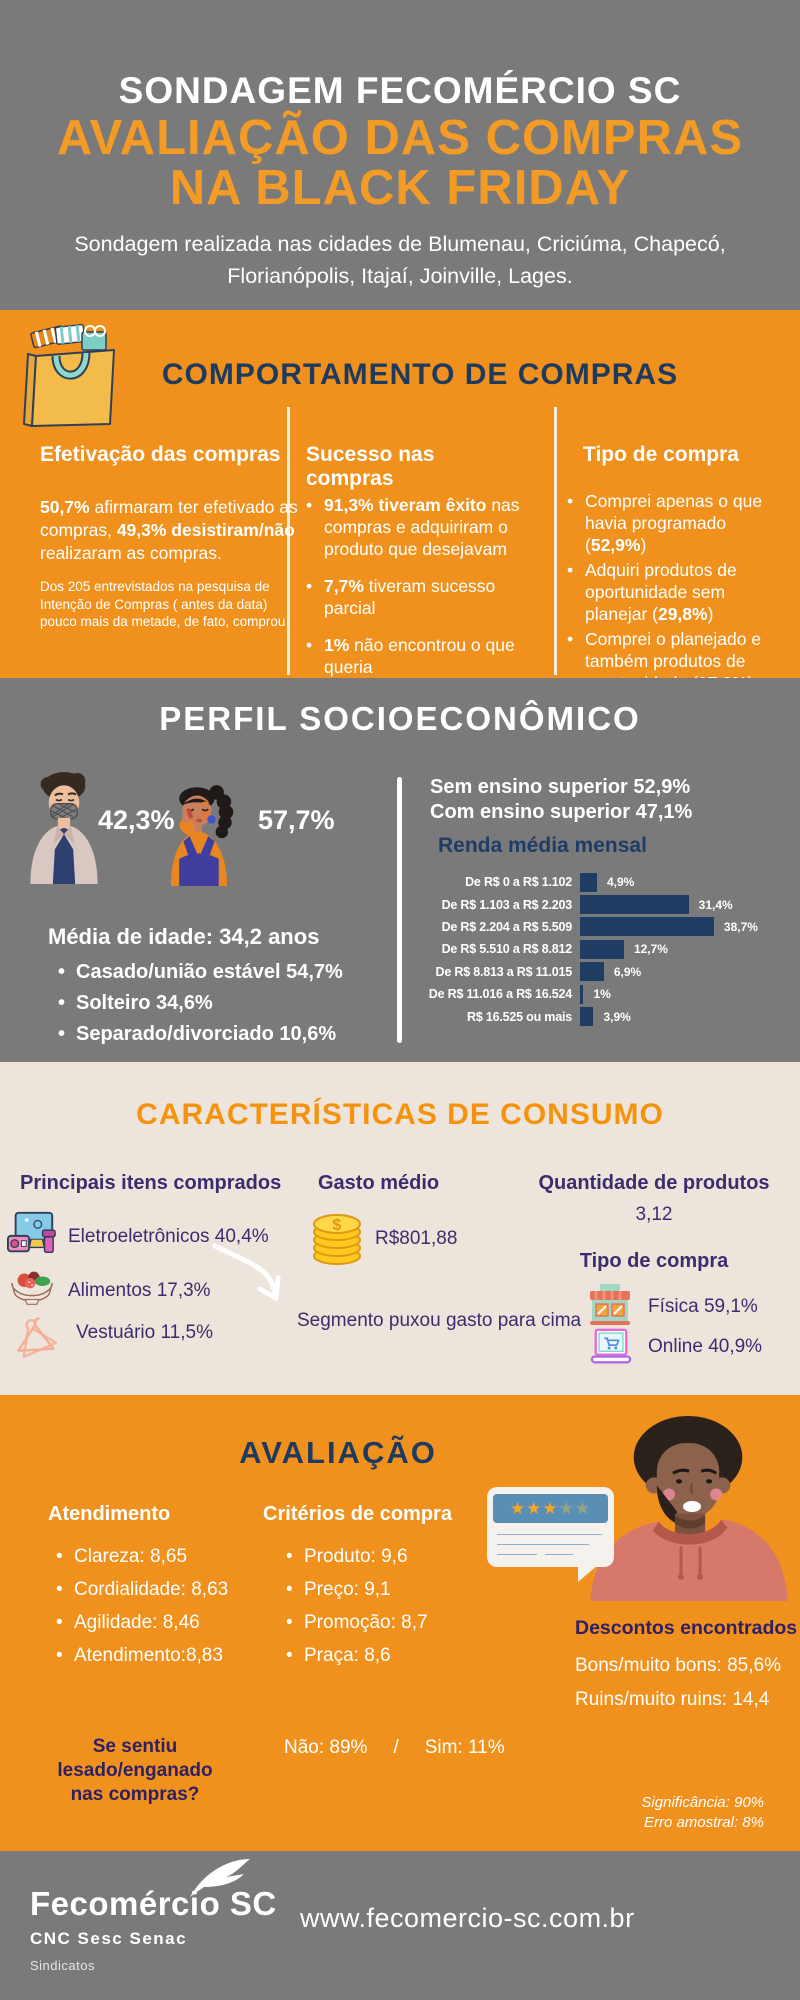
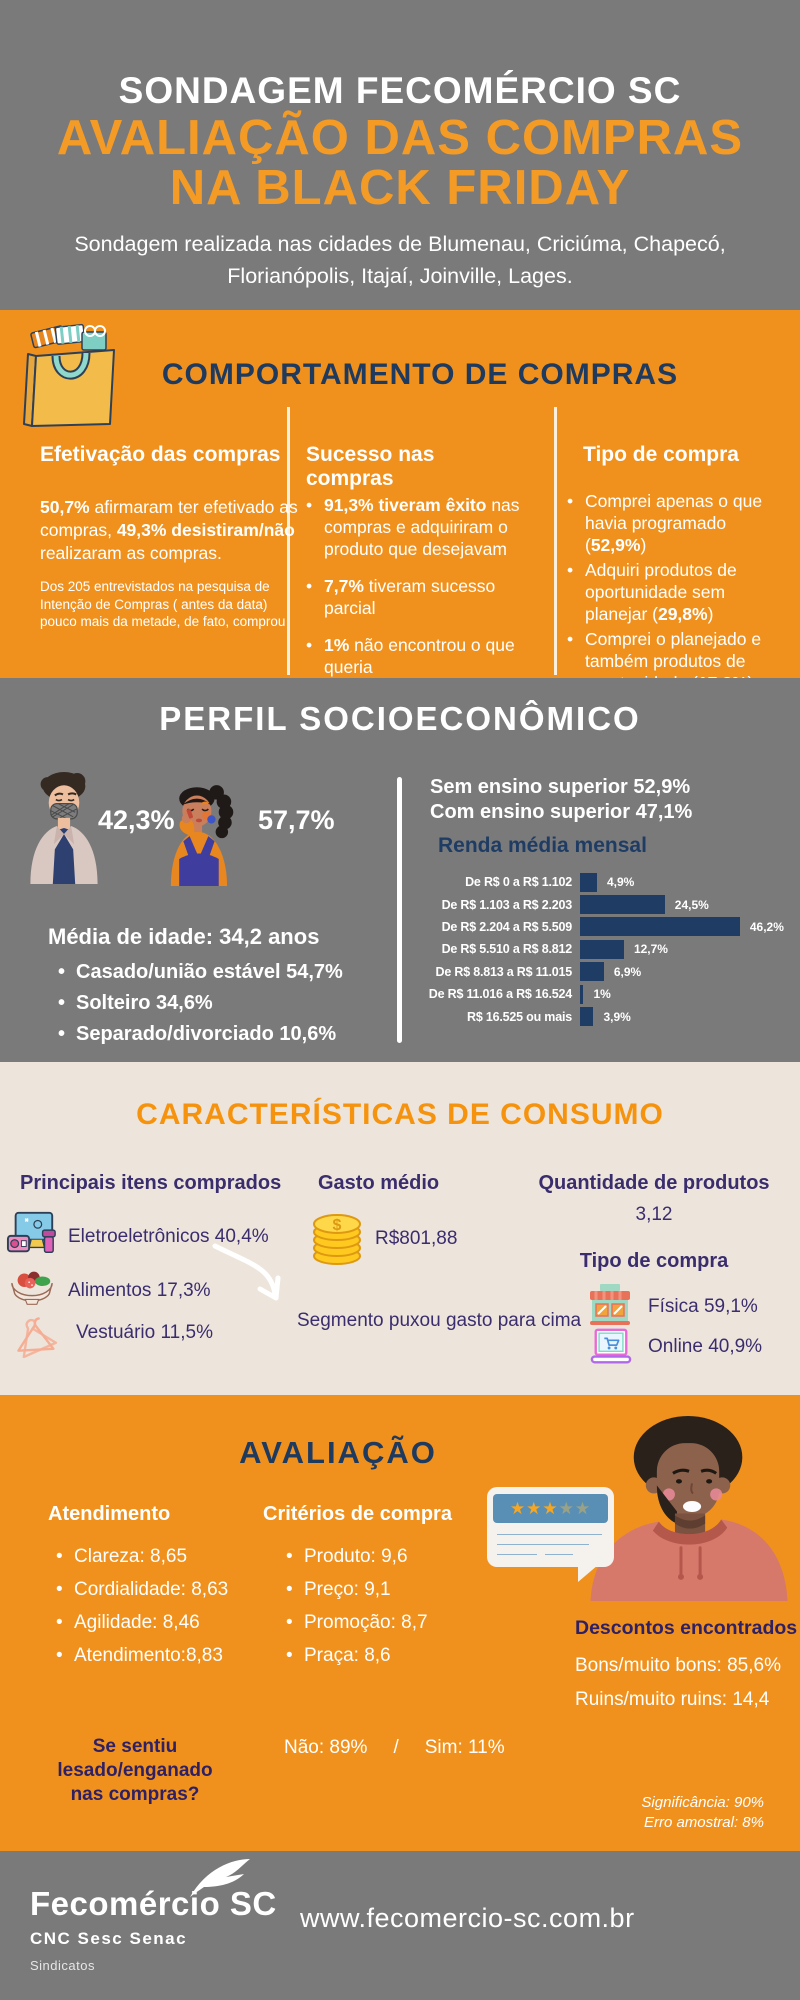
De R$ 1.103 a R$ 2.203: 31,4% -> 24,5%
De R$ 2.204 a R$ 5.509: 38,7% -> 46,2%
